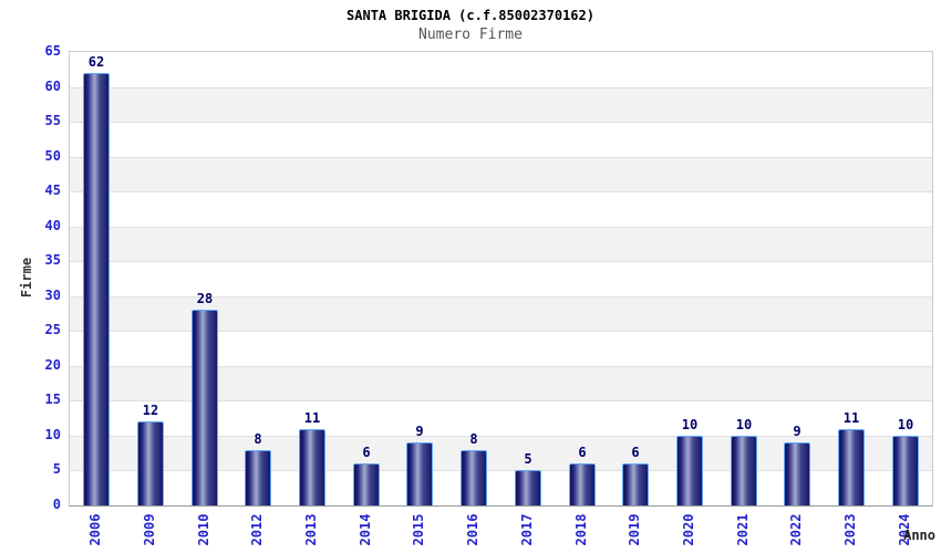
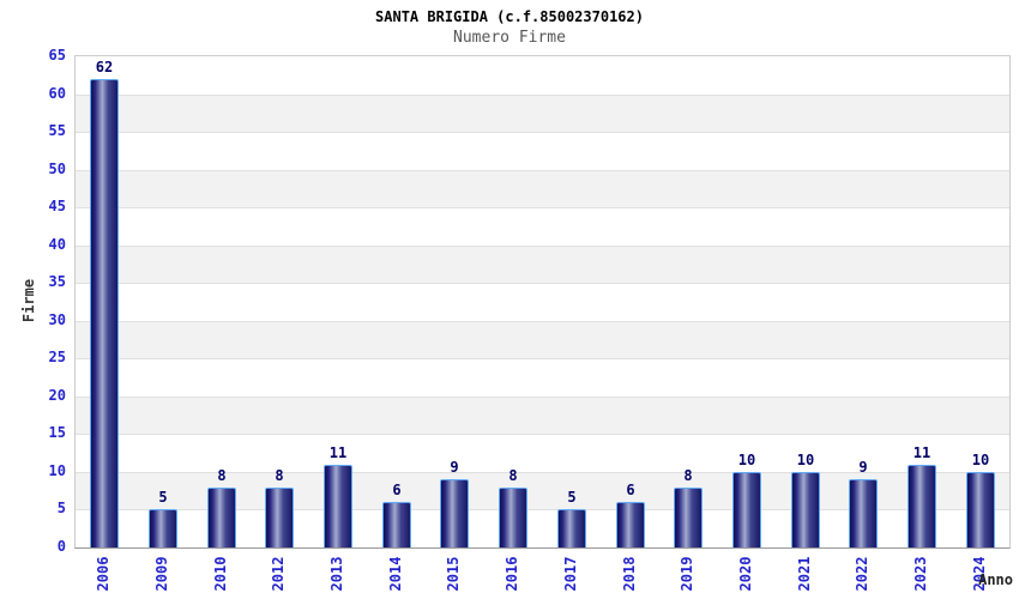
2009: 12 -> 5
2010: 28 -> 8
2019: 6 -> 8
